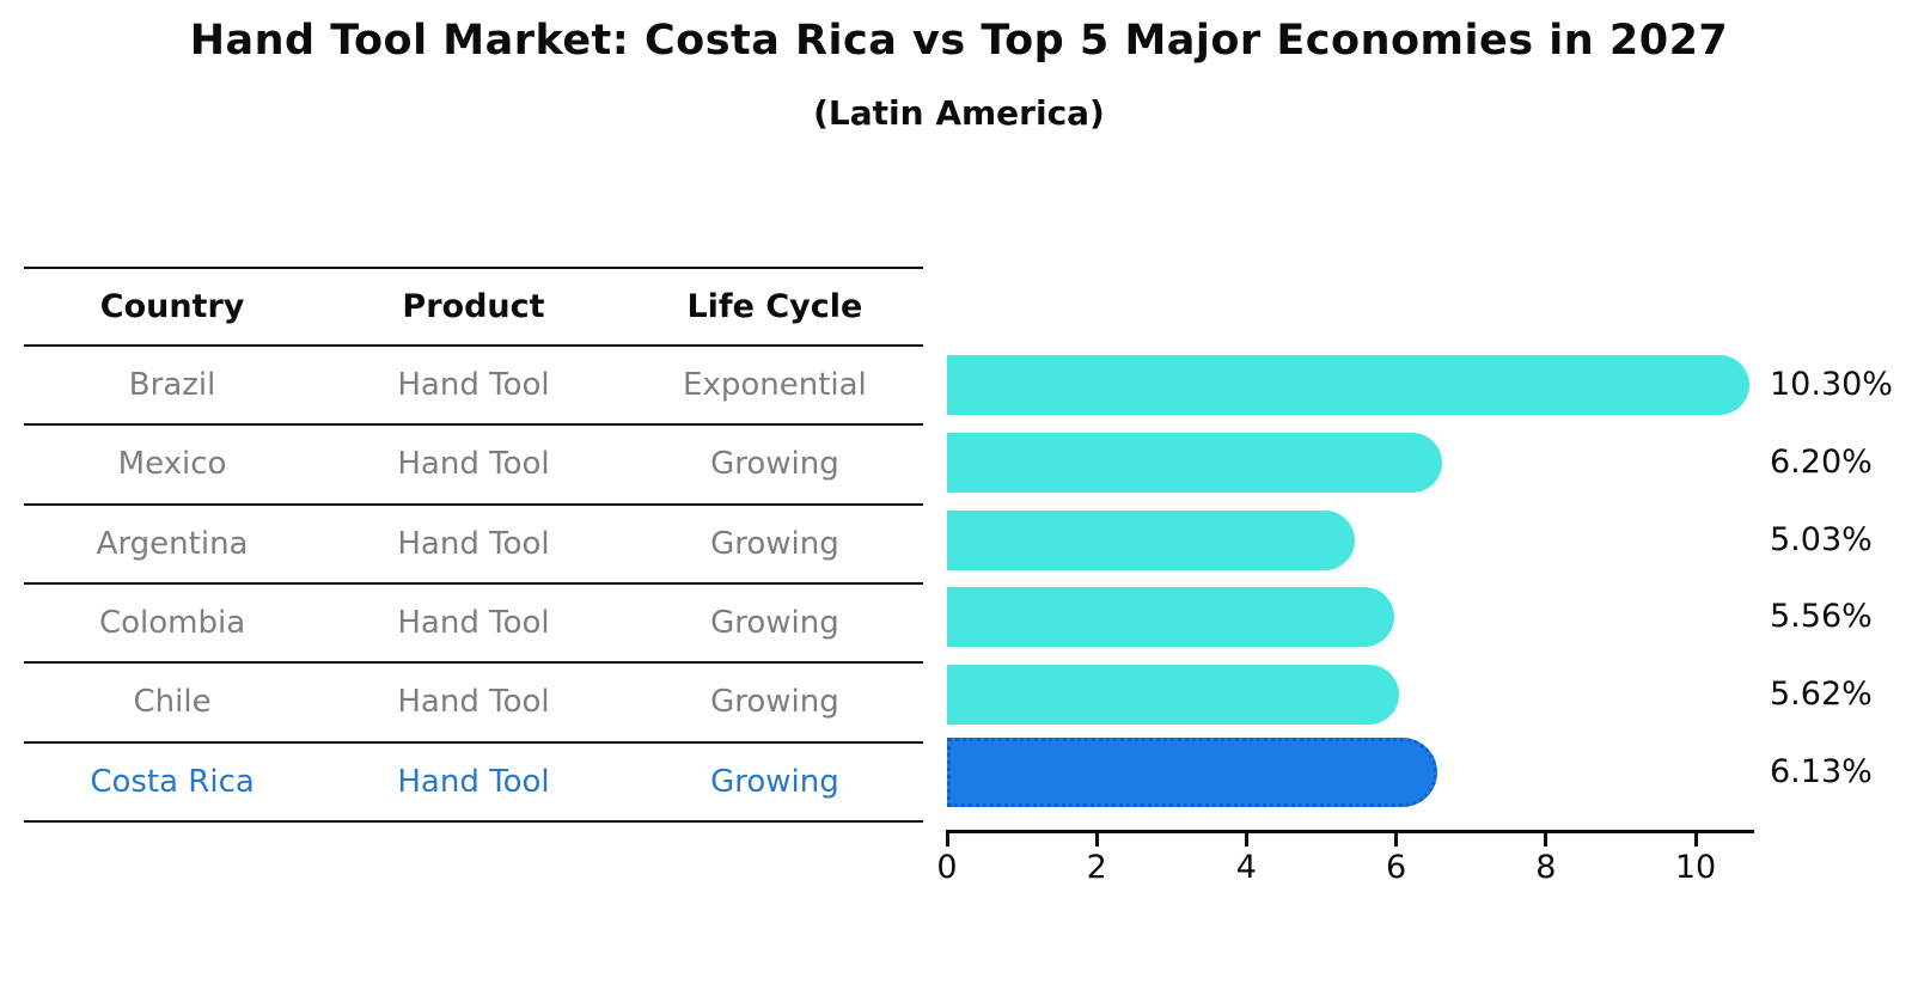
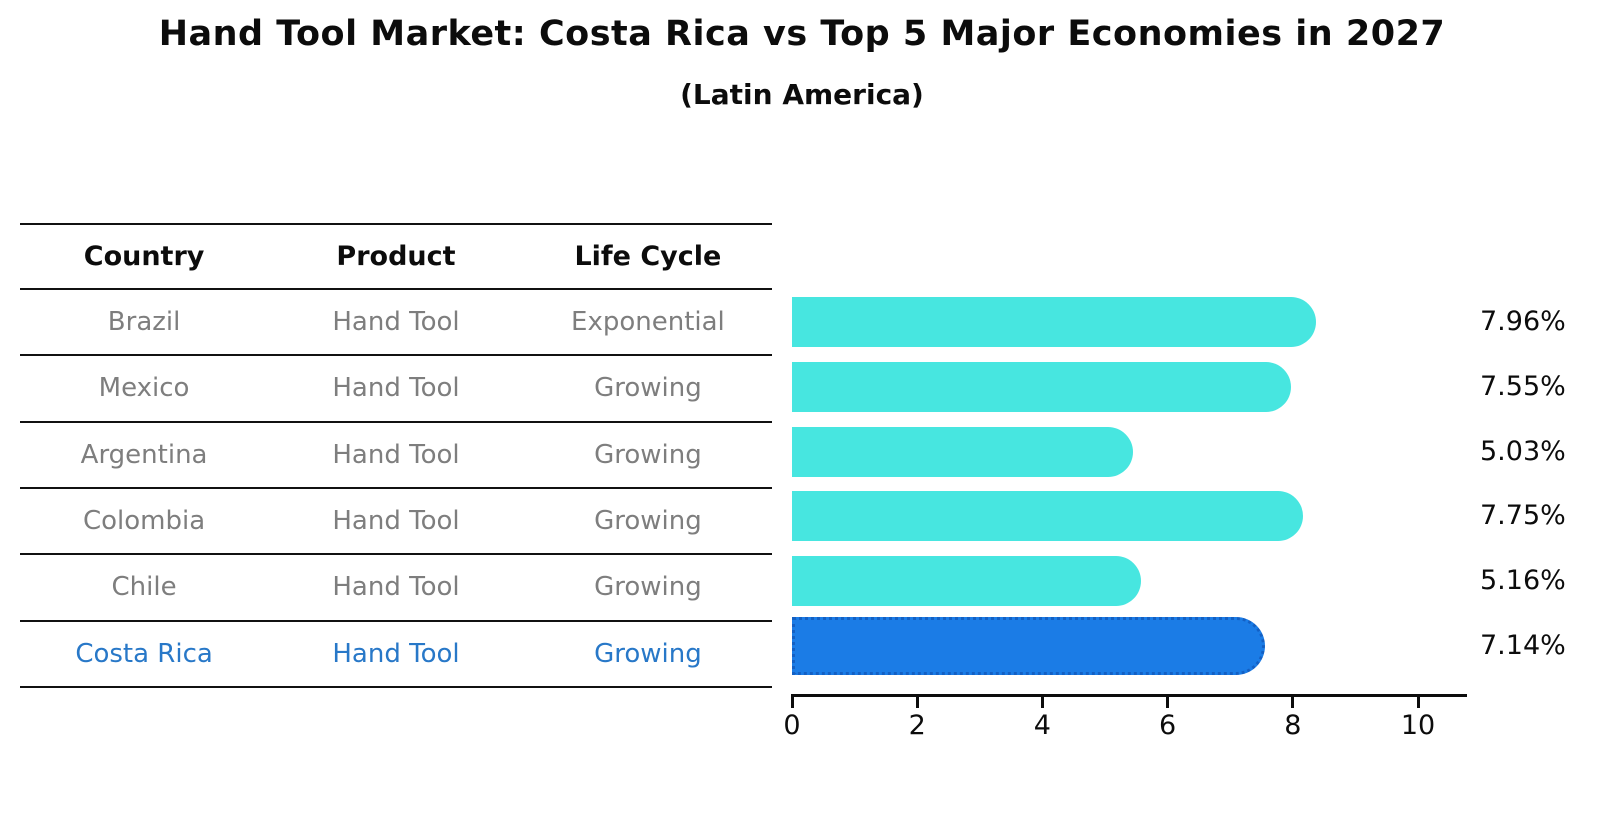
Brazil: 10.30% -> 7.96%
Mexico: 6.20% -> 7.55%
Colombia: 5.56% -> 7.75%
Chile: 5.62% -> 5.16%
Costa Rica: 6.13% -> 7.14%
